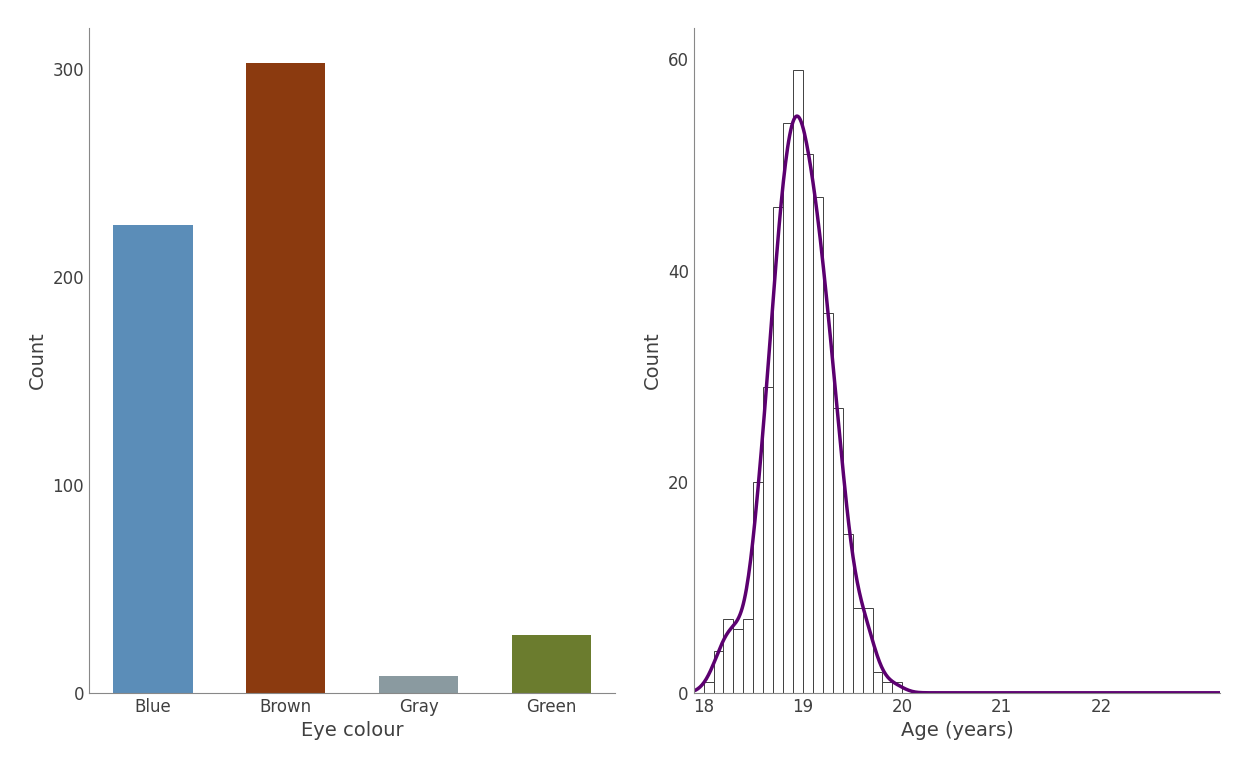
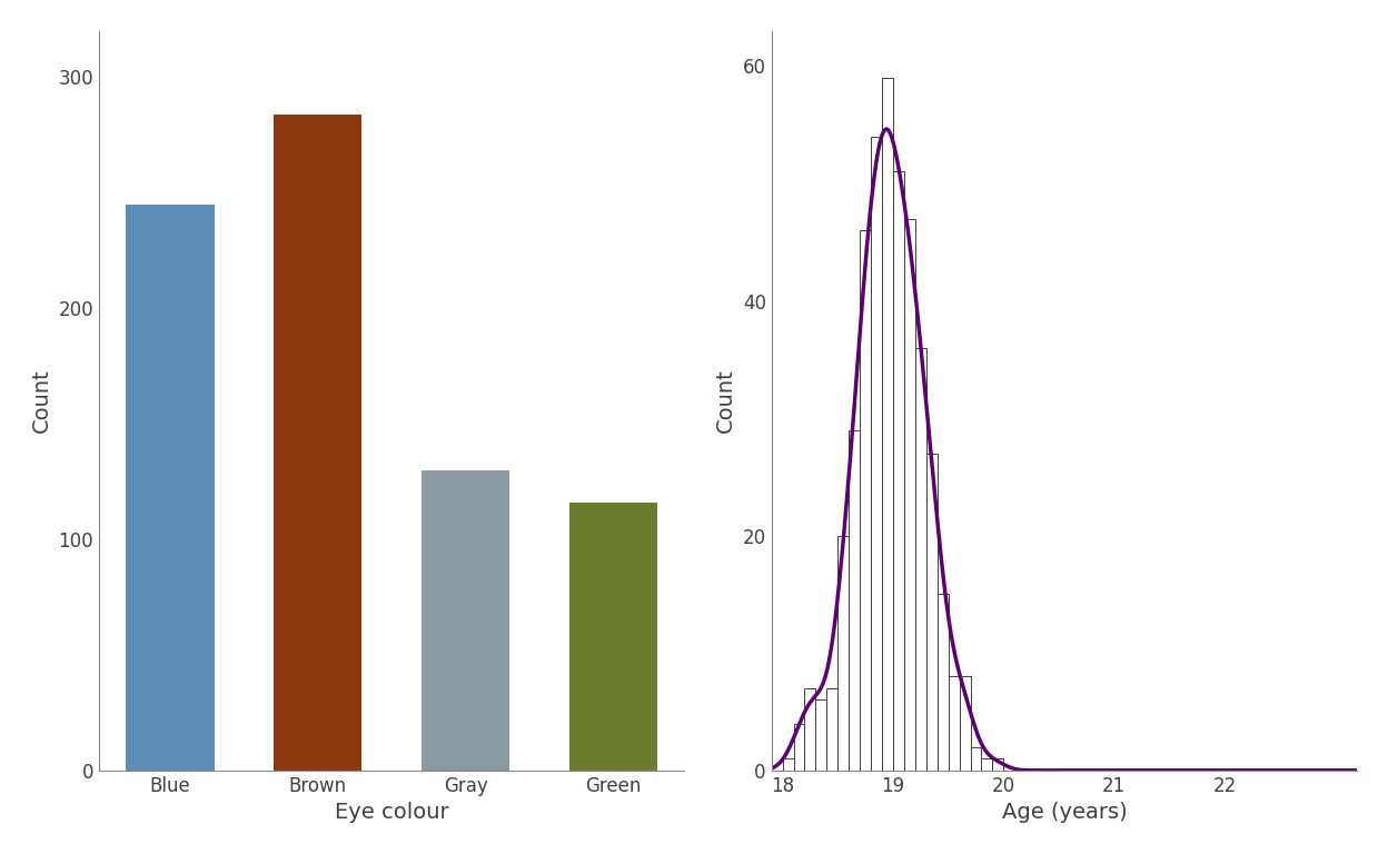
Blue: 225 -> 245
Brown: 303 -> 284
Gray: 8 -> 130
Green: 28 -> 116
